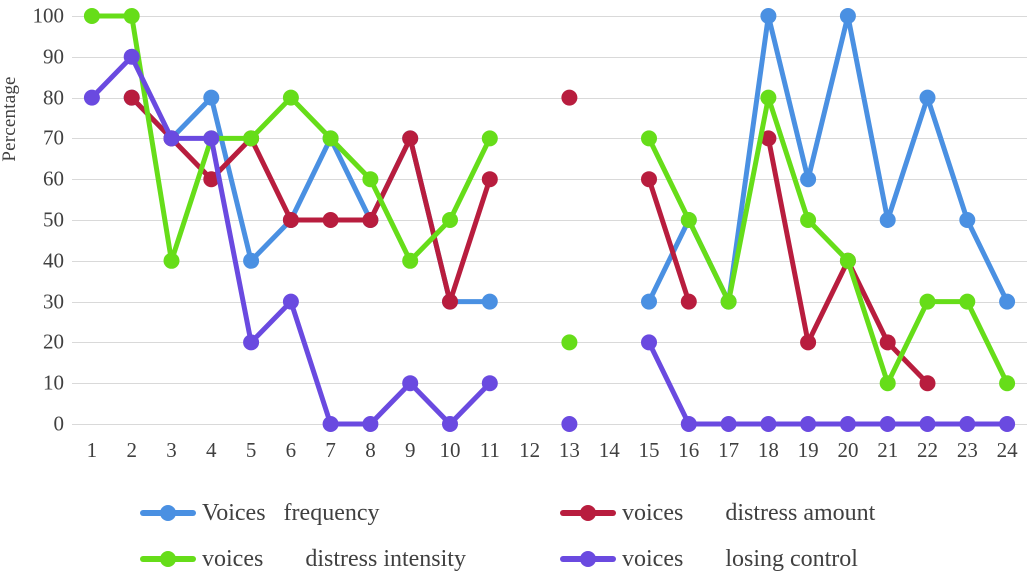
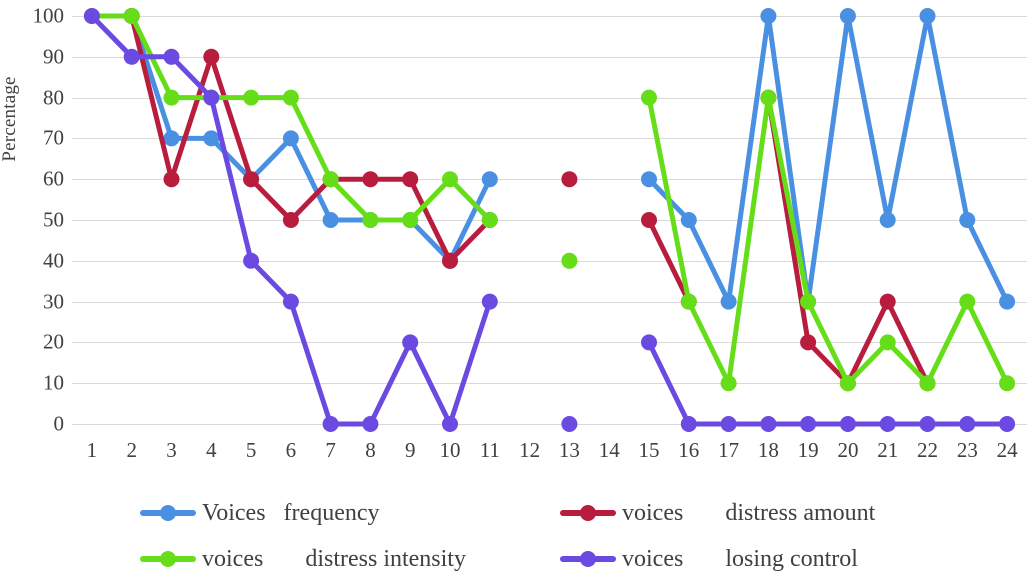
voices losing control/1: 80 -> 100
Voices frequency/2: 80 -> 100
voices distress amount/2: 80 -> 100
voices distress amount/3: 70 -> 60
voices distress intensity/3: 40 -> 80
voices losing control/3: 70 -> 90
Voices frequency/4: 80 -> 70
voices distress amount/4: 60 -> 90
voices distress intensity/4: 70 -> 80
voices losing control/4: 70 -> 80
Voices frequency/5: 40 -> 60
voices distress amount/5: 70 -> 60
voices distress intensity/5: 70 -> 80
voices losing control/5: 20 -> 40
Voices frequency/6: 50 -> 70
Voices frequency/7: 70 -> 50
voices distress amount/7: 50 -> 60
voices distress intensity/7: 70 -> 60
voices distress amount/8: 50 -> 60
voices distress intensity/8: 60 -> 50
Voices frequency/9: 70 -> 50
voices distress amount/9: 70 -> 60
voices distress intensity/9: 40 -> 50
voices losing control/9: 10 -> 20
Voices frequency/10: 30 -> 40
voices distress amount/10: 30 -> 40
voices distress intensity/10: 50 -> 60
Voices frequency/11: 30 -> 60
voices distress amount/11: 60 -> 50
voices distress intensity/11: 70 -> 50
voices losing control/11: 10 -> 30
voices distress amount/13: 80 -> 60
voices distress intensity/13: 20 -> 40
Voices frequency/15: 30 -> 60
voices distress amount/15: 60 -> 50
voices distress intensity/15: 70 -> 80
voices distress intensity/16: 50 -> 30
voices distress intensity/17: 30 -> 10
voices distress amount/18: 70 -> 80
Voices frequency/19: 60 -> 30
voices distress intensity/19: 50 -> 30
voices distress amount/20: 40 -> 10
voices distress intensity/20: 40 -> 10
voices distress amount/21: 20 -> 30
voices distress intensity/21: 10 -> 20
Voices frequency/22: 80 -> 100
voices distress intensity/22: 30 -> 10
